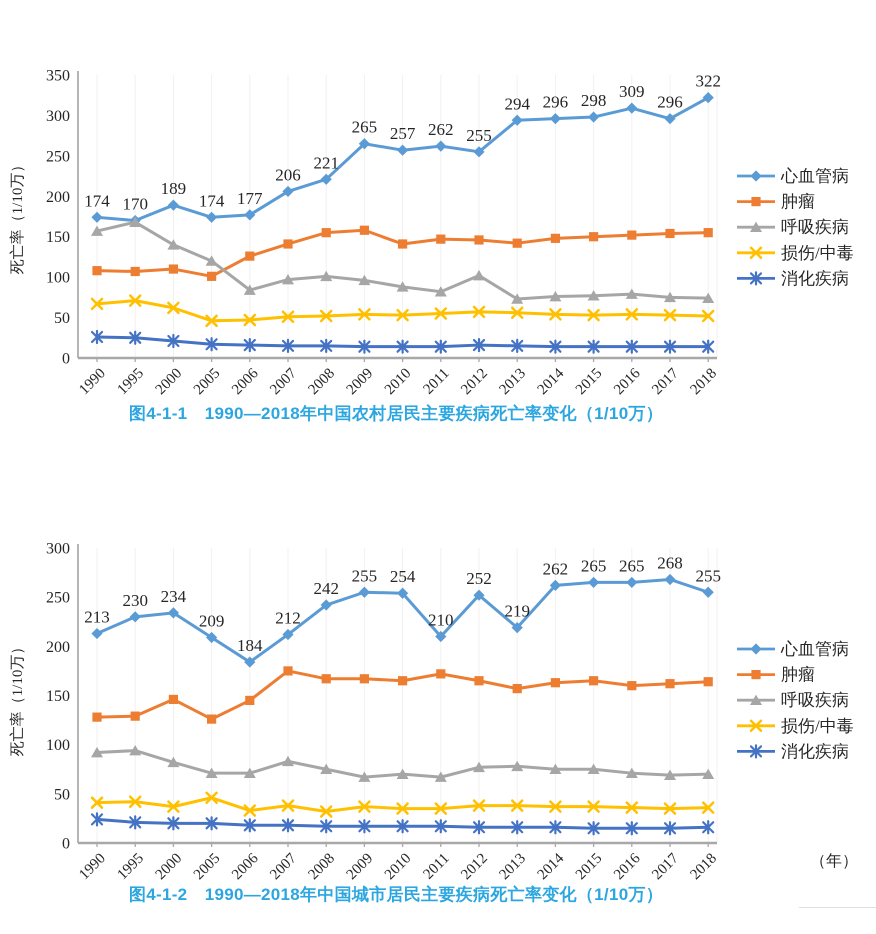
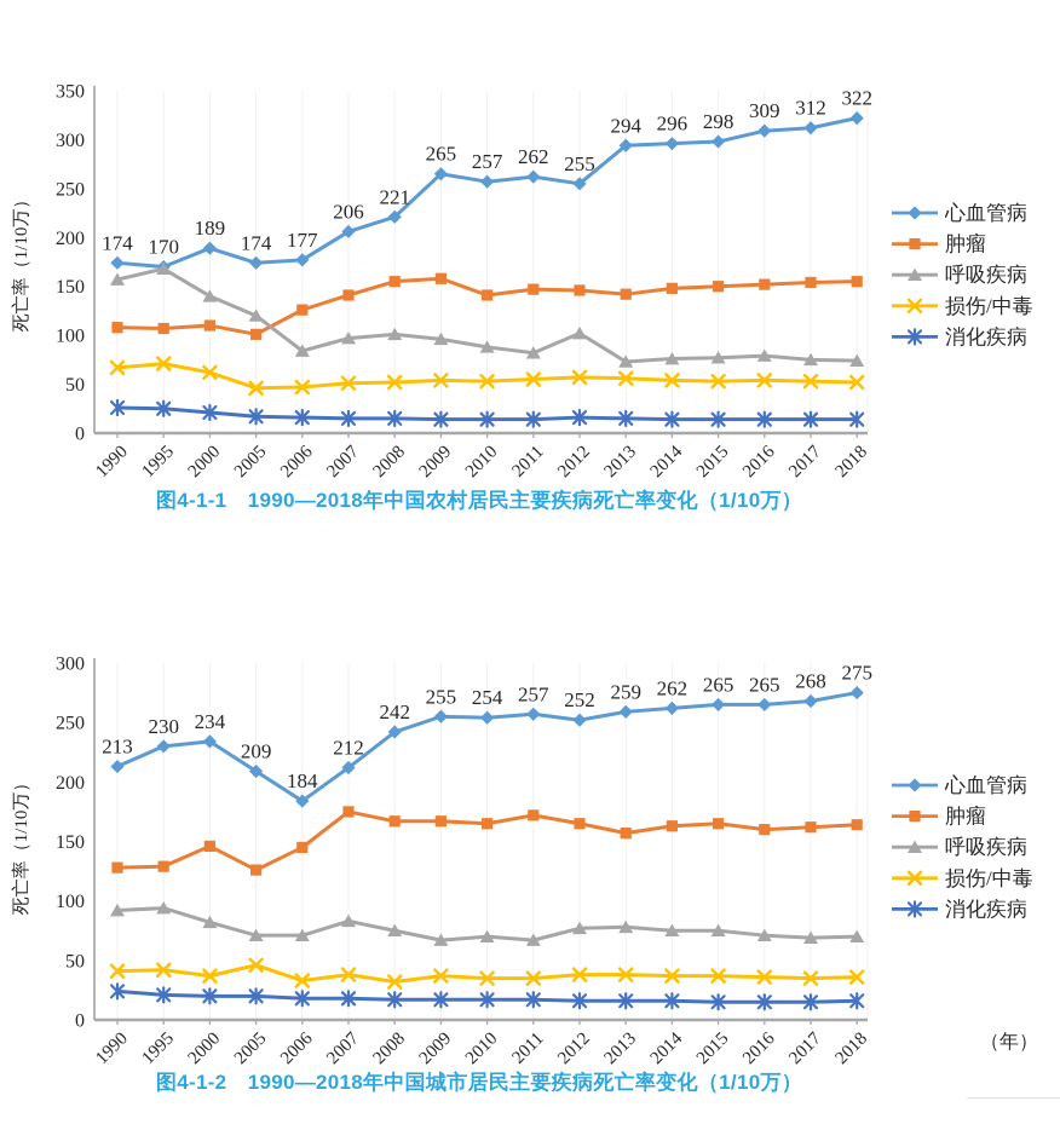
图4-1-1 1990—2018年中国农村居民主要疾病死亡率变化（1/10万）/心血管病/2017: 296 -> 312
图4-1-2 1990—2018年中国城市居民主要疾病死亡率变化（1/10万）/心血管病/2011: 210 -> 257
图4-1-2 1990—2018年中国城市居民主要疾病死亡率变化（1/10万）/心血管病/2013: 219 -> 259
图4-1-2 1990—2018年中国城市居民主要疾病死亡率变化（1/10万）/心血管病/2018: 255 -> 275
